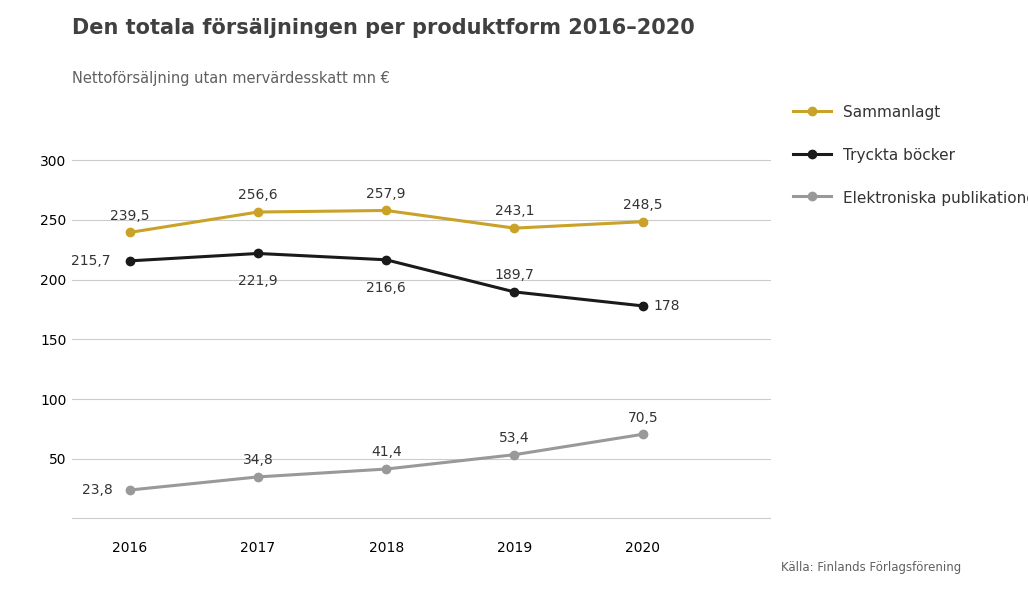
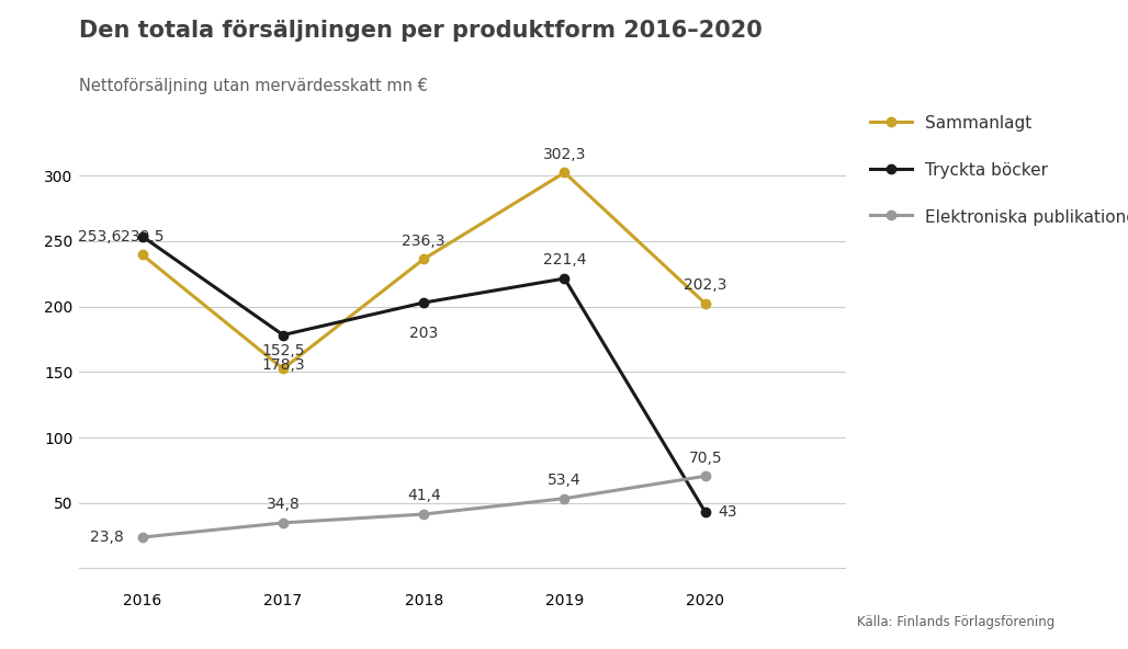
Tryckta böcker/2016: 215,7 -> 253,6
Sammanlagt/2017: 256,6 -> 152,5
Tryckta böcker/2017: 221,9 -> 178,3
Sammanlagt/2018: 257,9 -> 236,3
Tryckta böcker/2018: 216,6 -> 203
Sammanlagt/2019: 243,1 -> 302,3
Tryckta böcker/2019: 189,7 -> 221,4
Sammanlagt/2020: 248,5 -> 202,3
Tryckta böcker/2020: 178 -> 43
